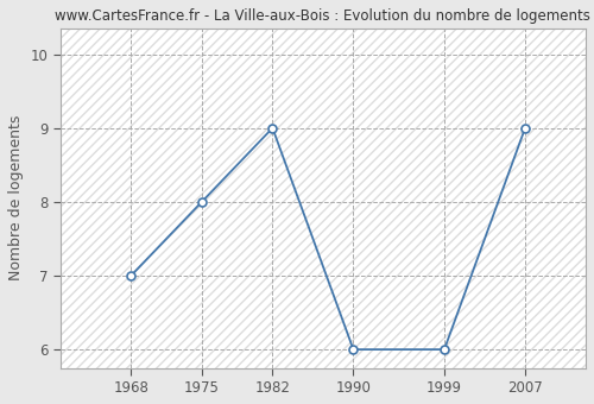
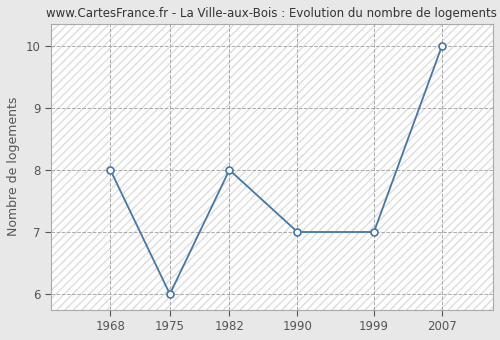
1968: 7 -> 8
1975: 8 -> 6
1982: 9 -> 8
1990: 6 -> 7
1999: 6 -> 7
2007: 9 -> 10
